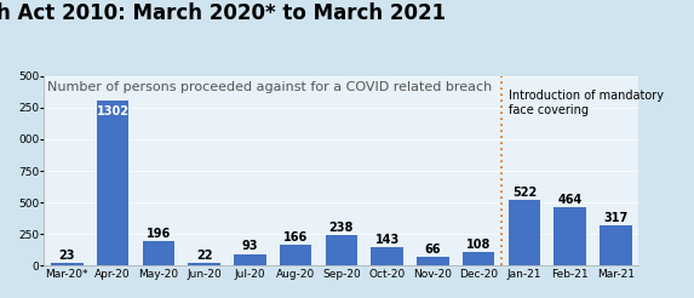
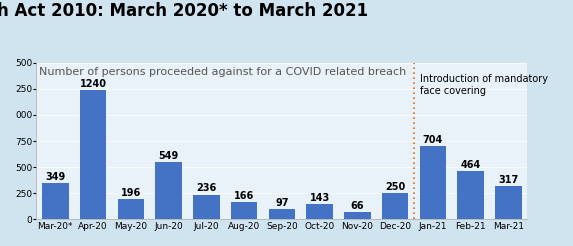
Mar-20*: 23 -> 349
Apr-20: 1302 -> 1240
Jun-20: 22 -> 549
Jul-20: 93 -> 236
Sep-20: 238 -> 97
Dec-20: 108 -> 250
Jan-21: 522 -> 704
